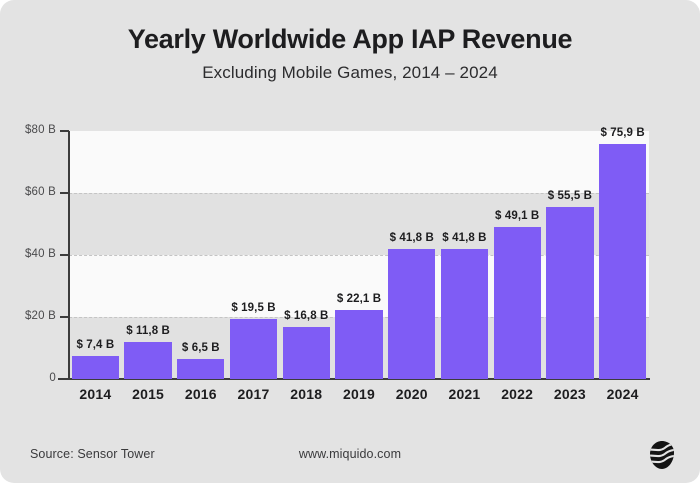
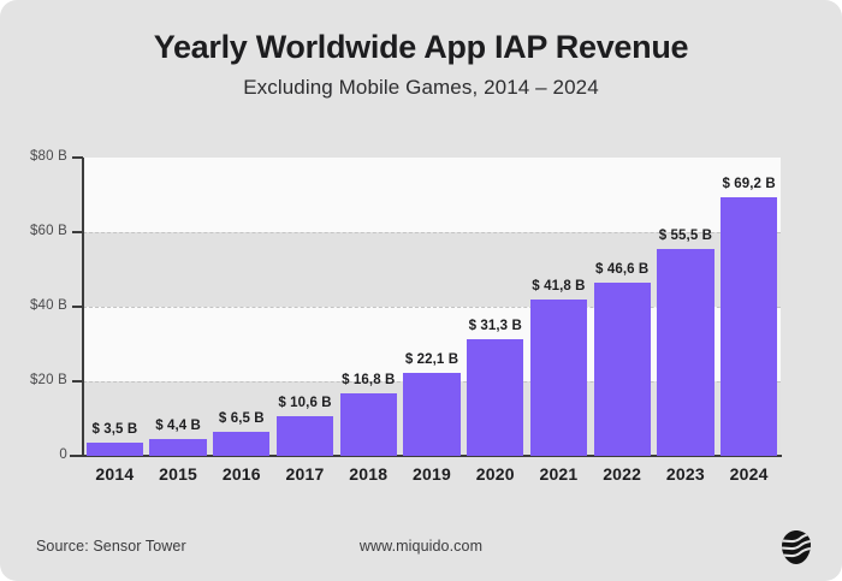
2014: 7,4 -> 3,5
2015: 11,8 -> 4,4
2017: 19,5 -> 10,6
2020: 41,8 -> 31,3
2022: 49,1 -> 46,6
2024: 75,9 -> 69,2
